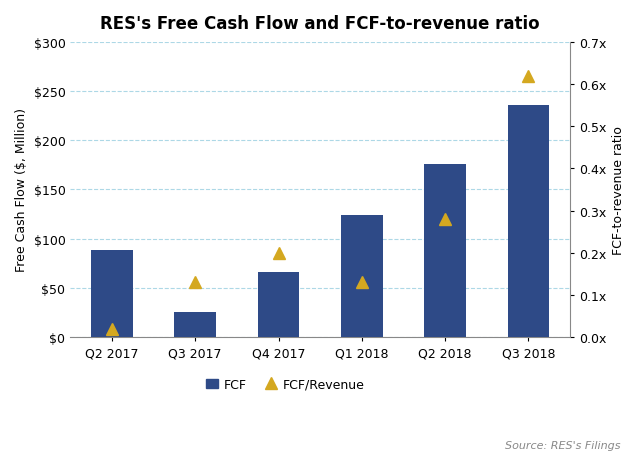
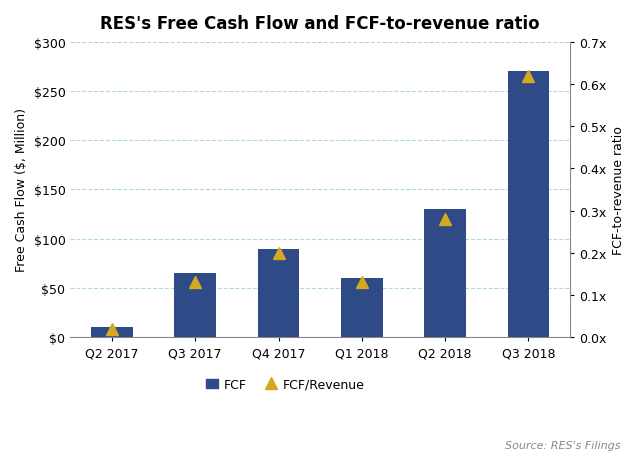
FCF/Q2 2017: $88 -> $10
FCF/Q3 2017: $26 -> $65
FCF/Q4 2017: $66 -> $90
FCF/Q1 2018: $124 -> $60
FCF/Q2 2018: $176 -> $130
FCF/Q3 2018: $236 -> $270
